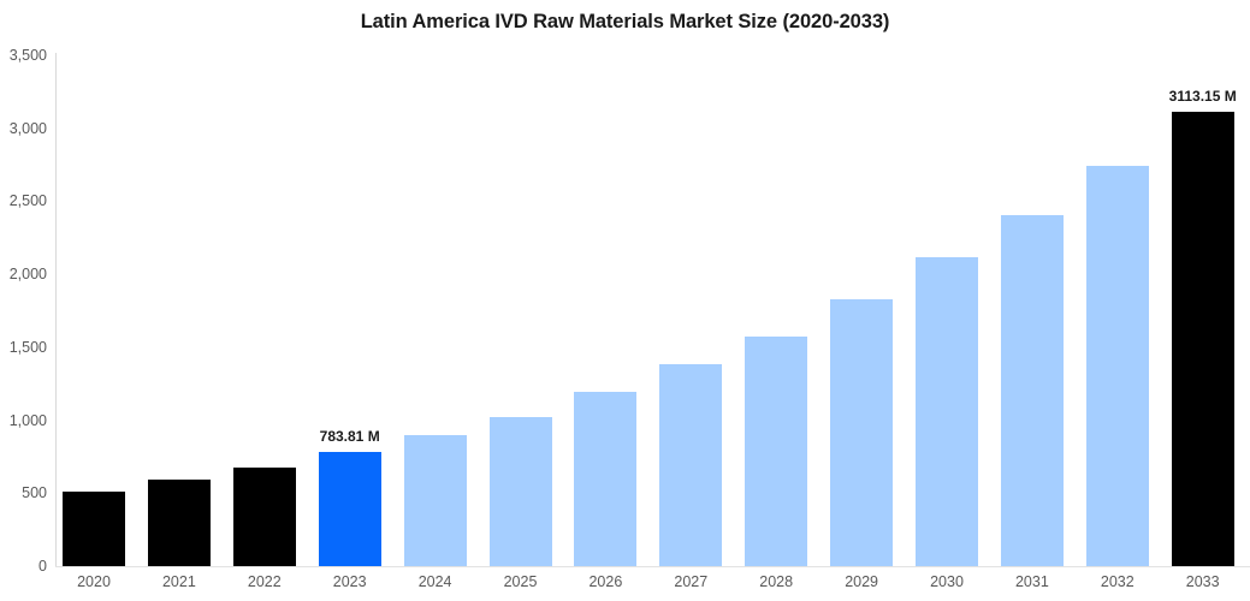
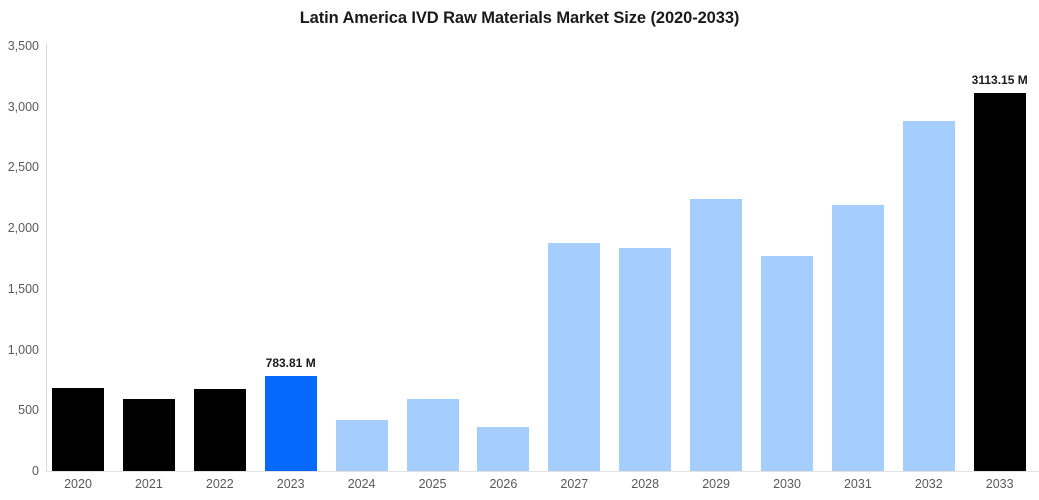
2020: 510 -> 680
2024: 900 -> 420
2025: 1020 -> 590
2026: 1190 -> 360
2027: 1380 -> 1880
2028: 1570 -> 1840
2029: 1830 -> 2240
2030: 2120 -> 1770
2031: 2400 -> 2190
2032: 2740 -> 2880
